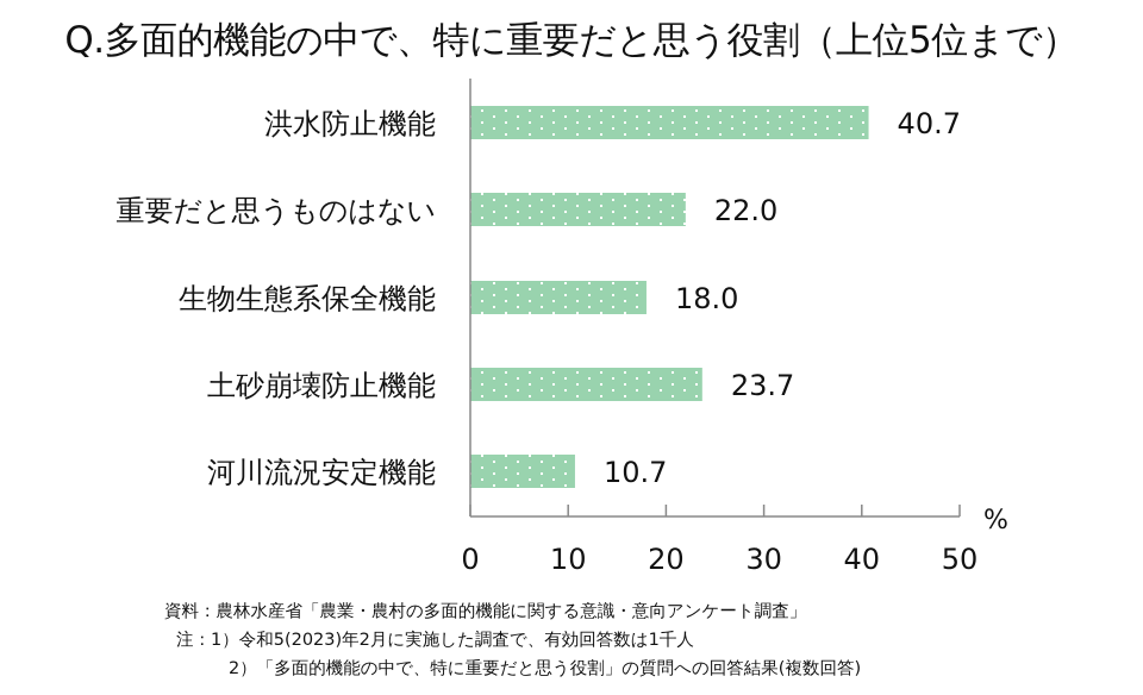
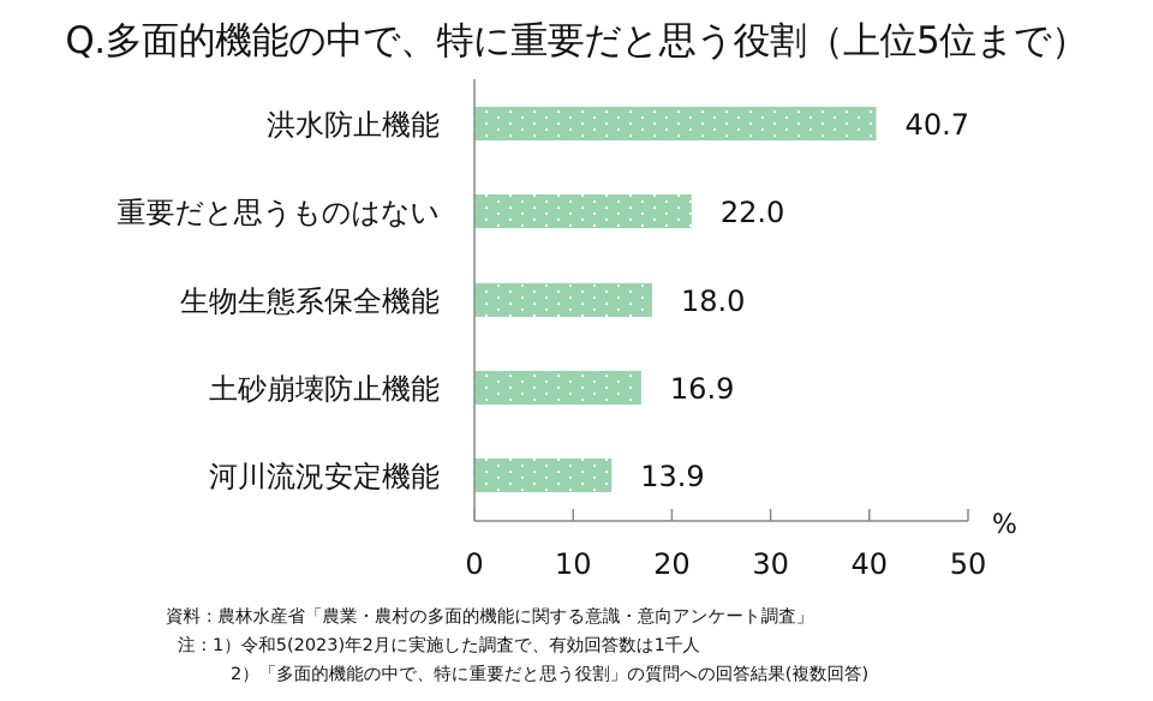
土砂崩壊防止機能: 23.7 -> 16.9
河川流況安定機能: 10.7 -> 13.9
